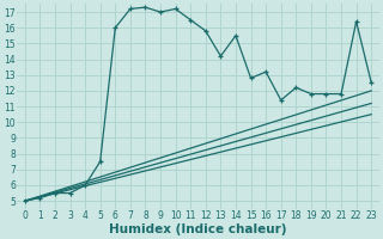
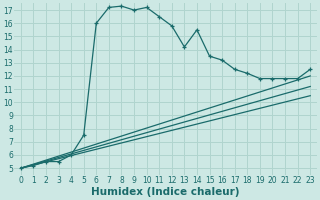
15: 12.8 -> 13.5
17: 11.4 -> 12.5
22: 16.4 -> 11.8
